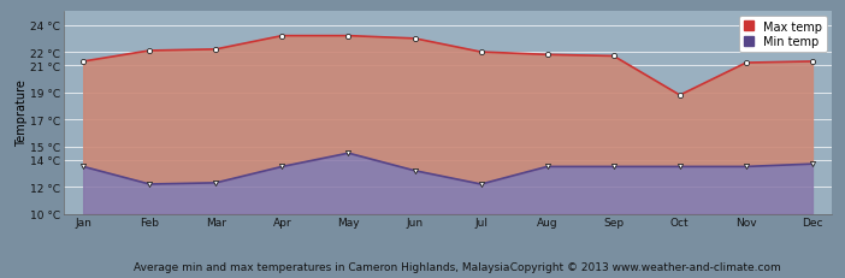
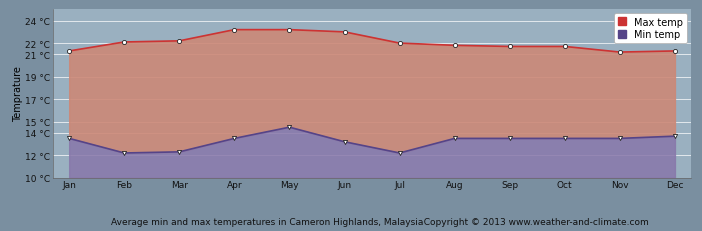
Max temp/Oct: 18.8 °C -> 21.7 °C
